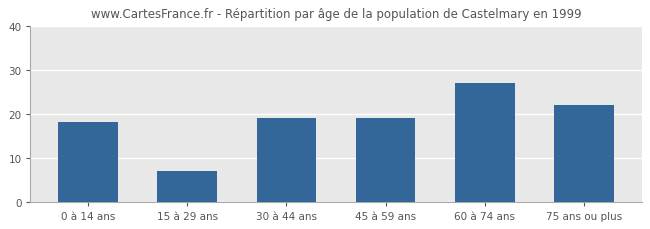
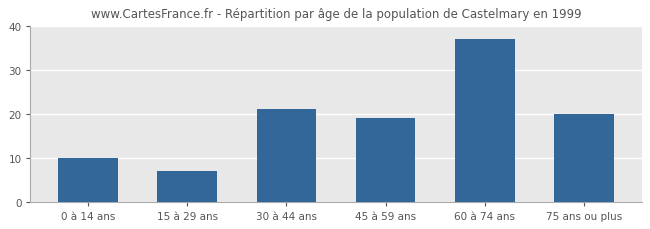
0 à 14 ans: 18 -> 10
30 à 44 ans: 19 -> 21
60 à 74 ans: 27 -> 37
75 ans ou plus: 22 -> 20
